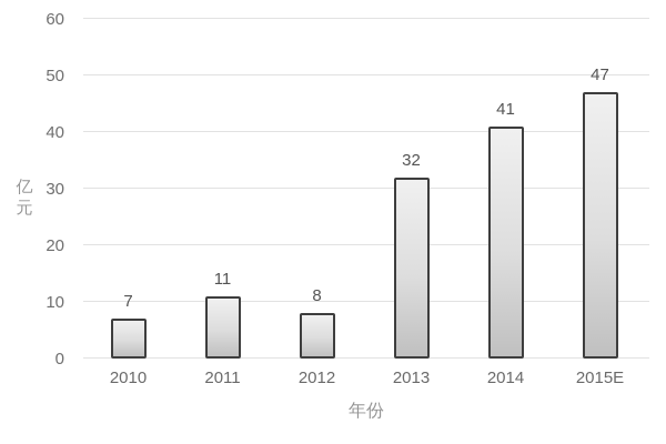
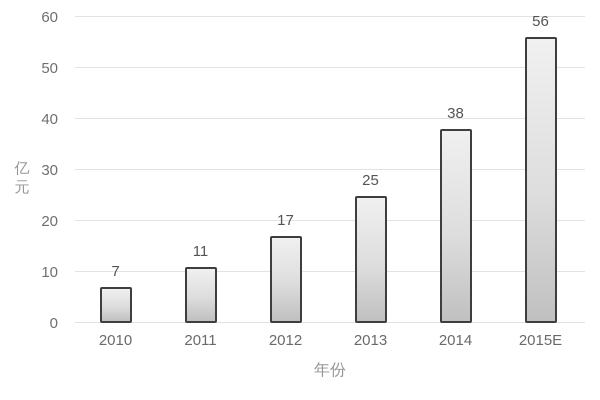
2012: 8 -> 17
2013: 32 -> 25
2014: 41 -> 38
2015E: 47 -> 56
